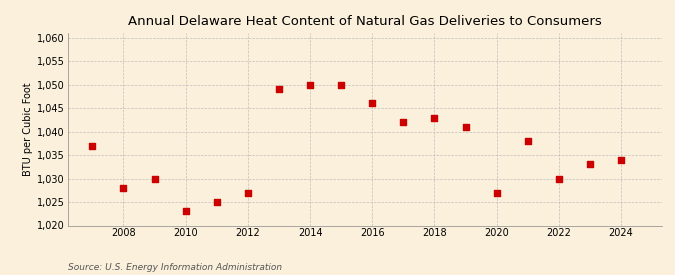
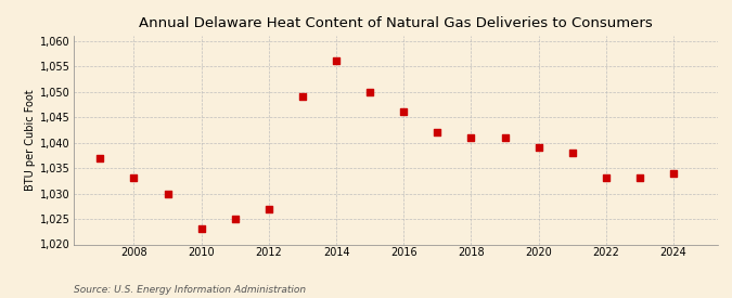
2008: 1,028 -> 1,033
2014: 1,050 -> 1,056
2018: 1,043 -> 1,041
2020: 1,027 -> 1,039
2022: 1,030 -> 1,033
